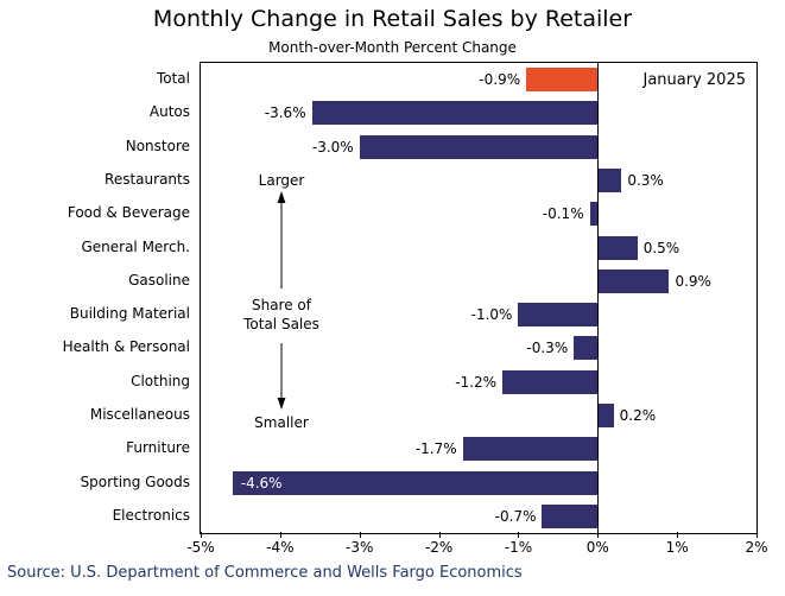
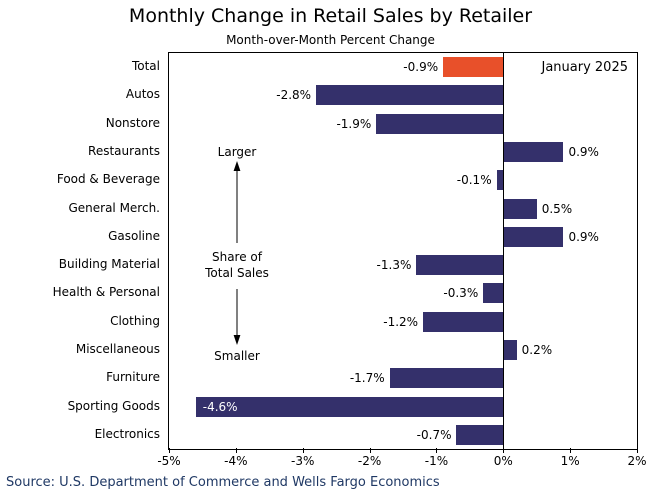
Autos: -3.6% -> -2.8%
Nonstore: -3.0% -> -1.9%
Restaurants: 0.3% -> 0.9%
Building Material: -1.0% -> -1.3%
